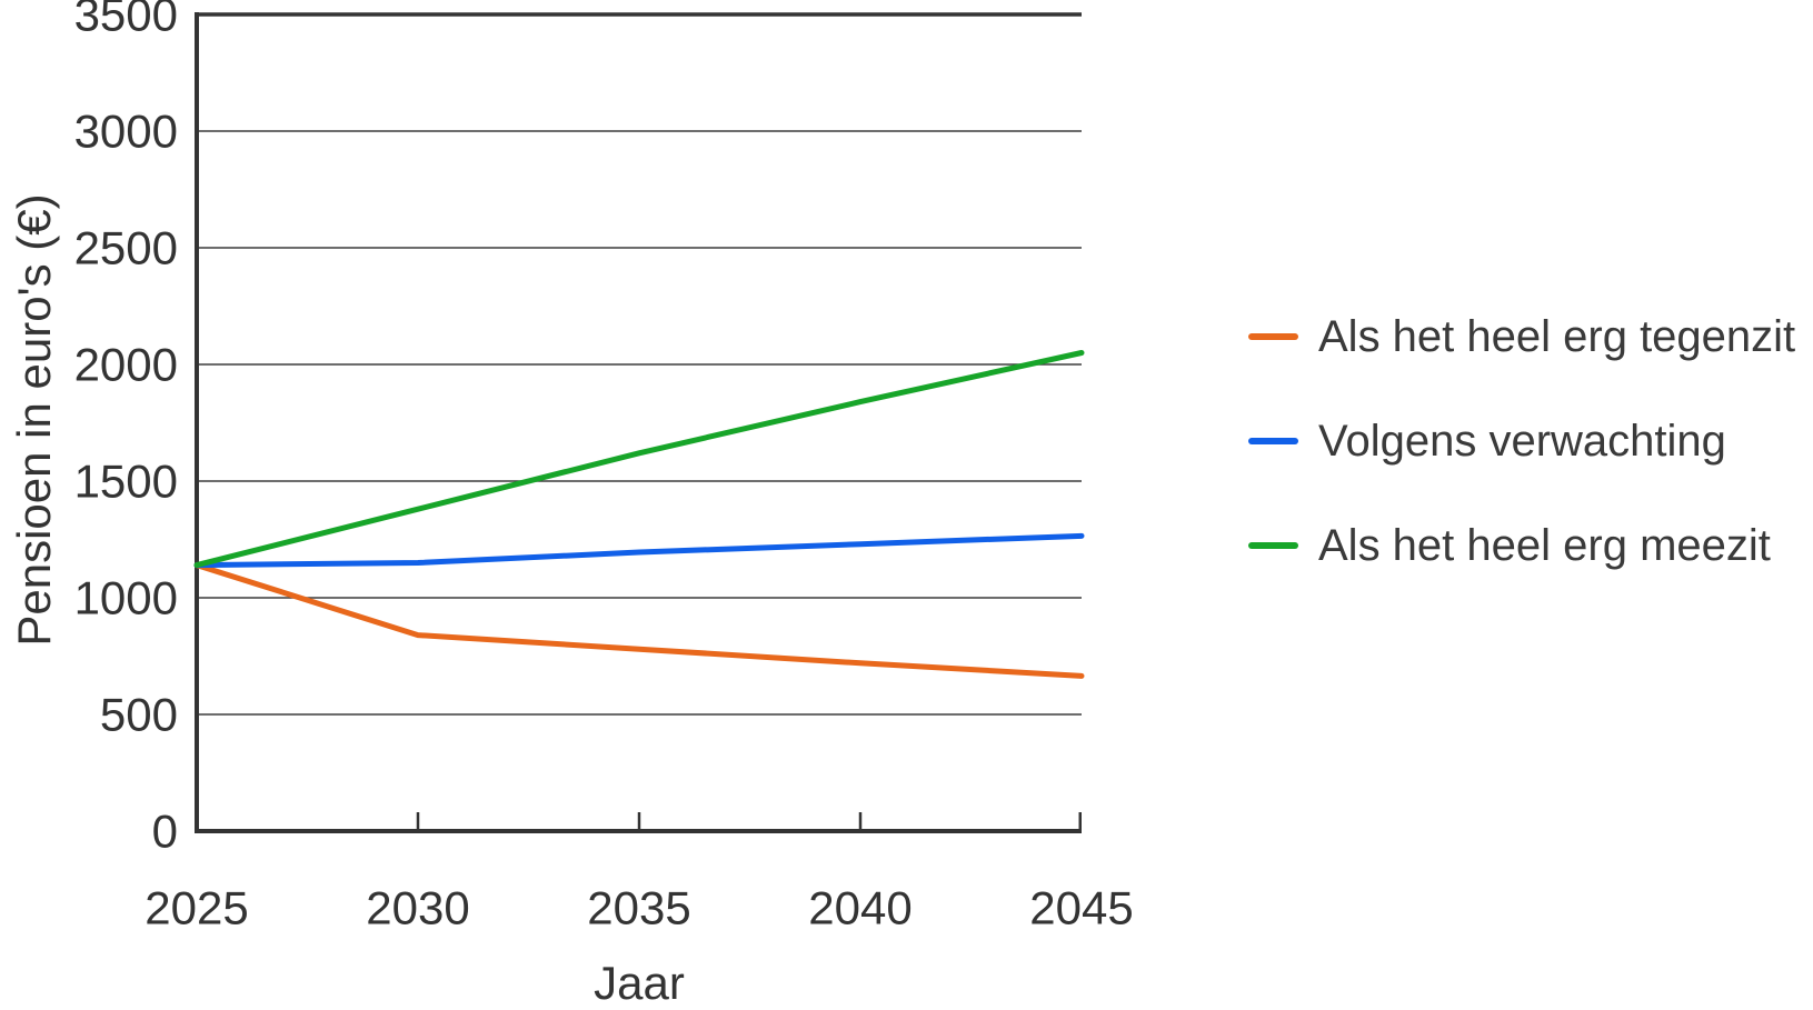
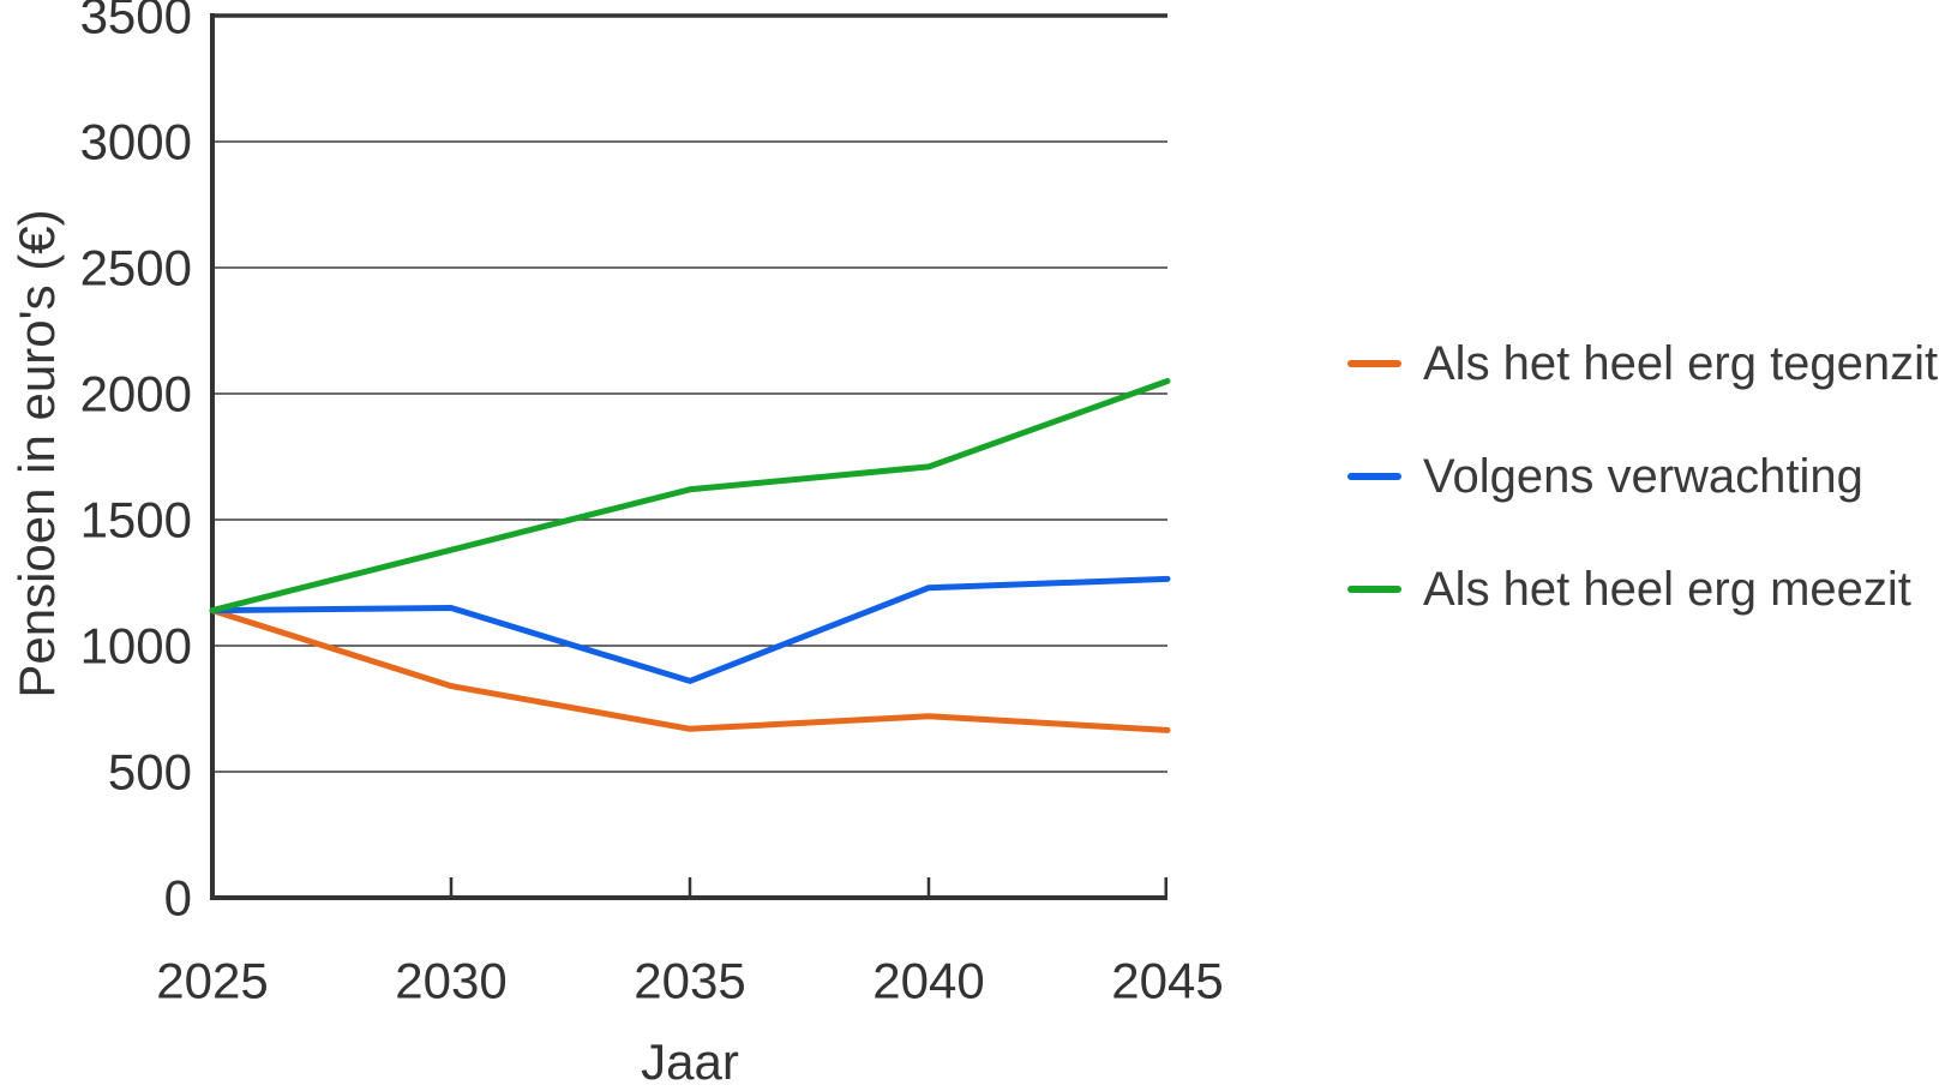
Als het heel erg tegenzit/2035: 780 -> 670
Volgens verwachting/2035: 1200 -> 860
Als het heel erg meezit/2040: 1840 -> 1710
